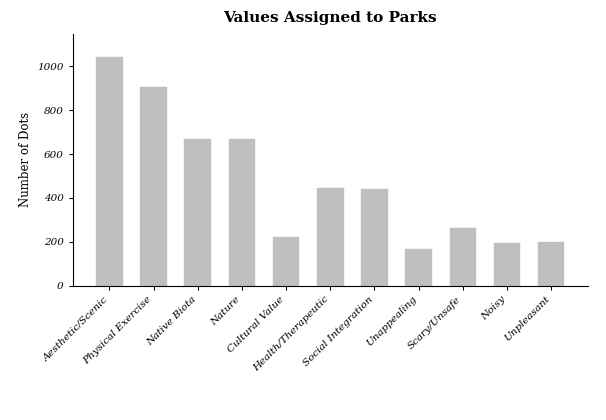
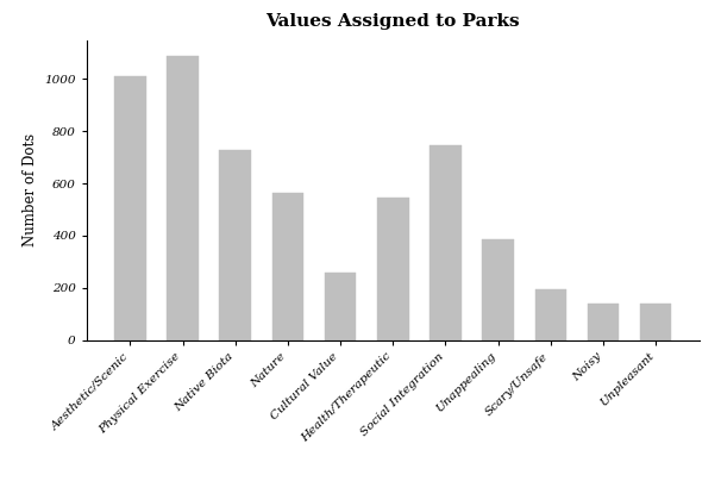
Aesthetic/Scenic: 1045 -> 1010
Physical Exercise: 905 -> 1090
Native Biota: 670 -> 730
Nature: 670 -> 565
Cultural Value: 220 -> 260
Health/Therapeutic: 445 -> 545
Social Integration: 440 -> 745
Unappealing: 165 -> 385
Scary/Unsafe: 265 -> 195
Noisy: 195 -> 140
Unpleasant: 200 -> 140
